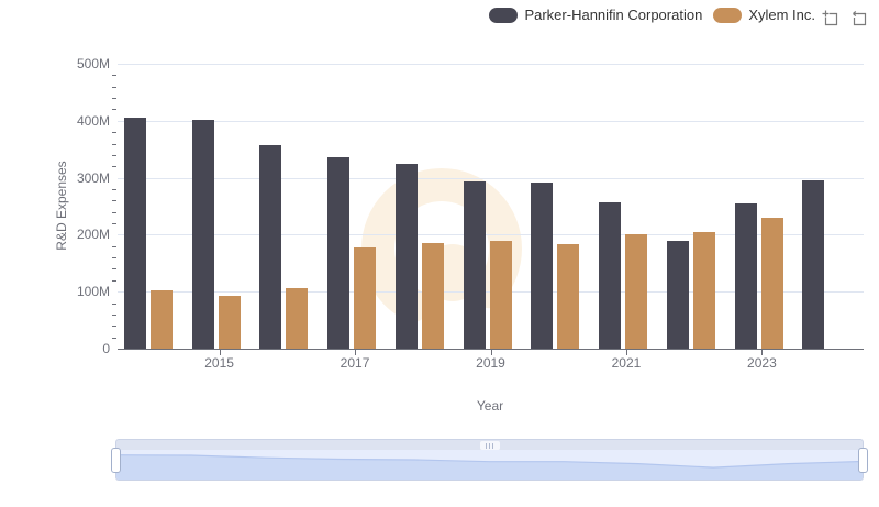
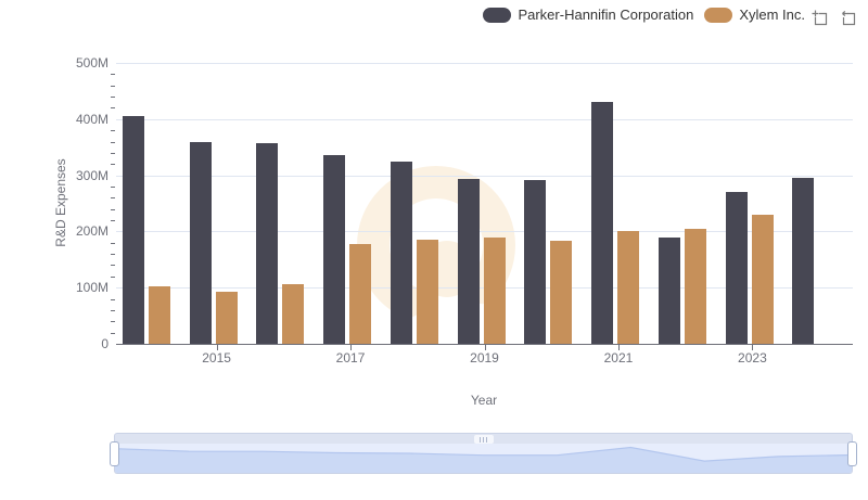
Parker-Hannifin Corporation/2015: 400M -> 360M
Parker-Hannifin Corporation/2021: 260M -> 430M
Parker-Hannifin Corporation/2023: 260M -> 270M
